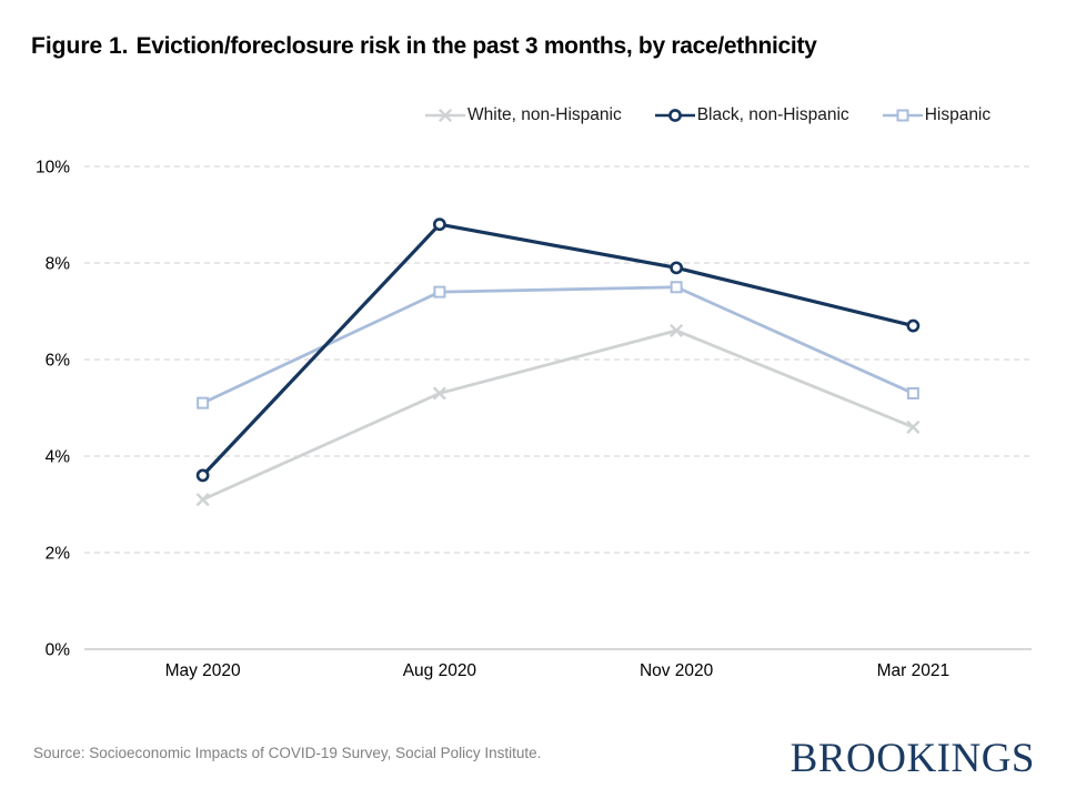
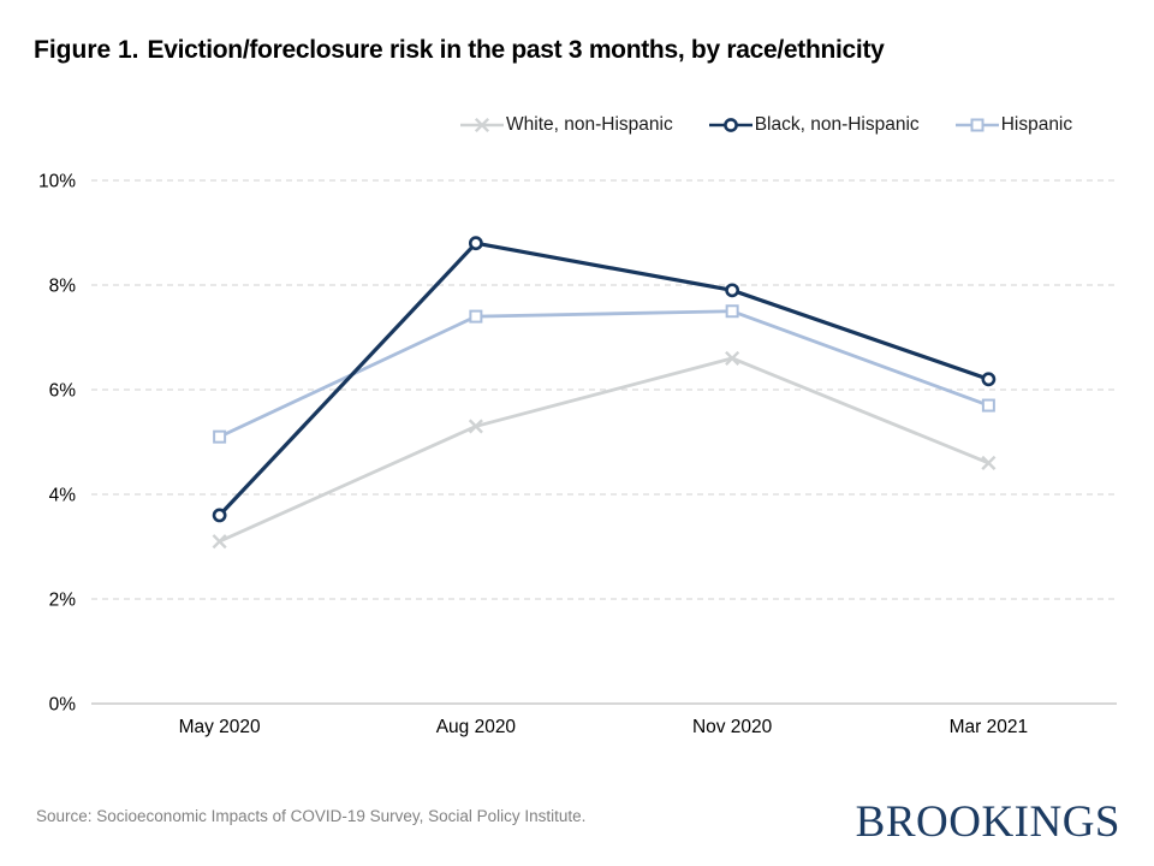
Black, non-Hispanic/Mar 2021: 6.7% -> 6.2%
Hispanic/Mar 2021: 5.3% -> 5.7%
